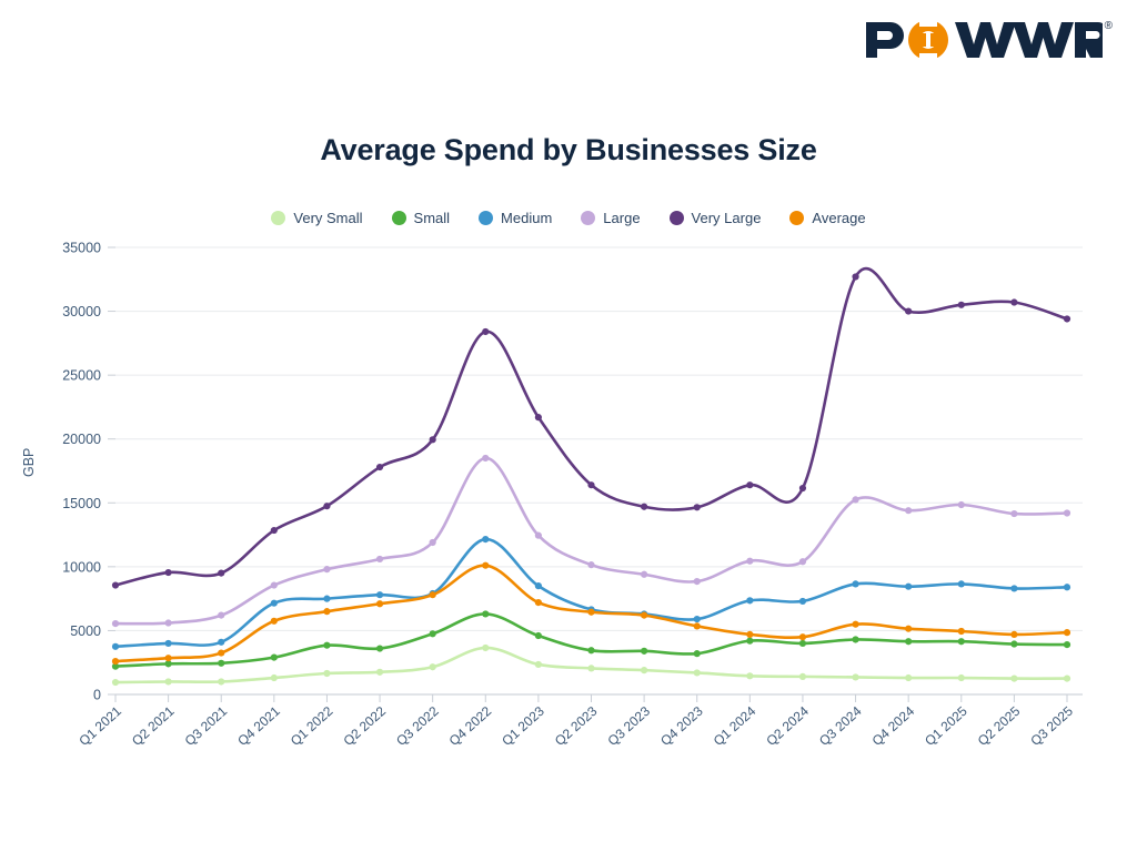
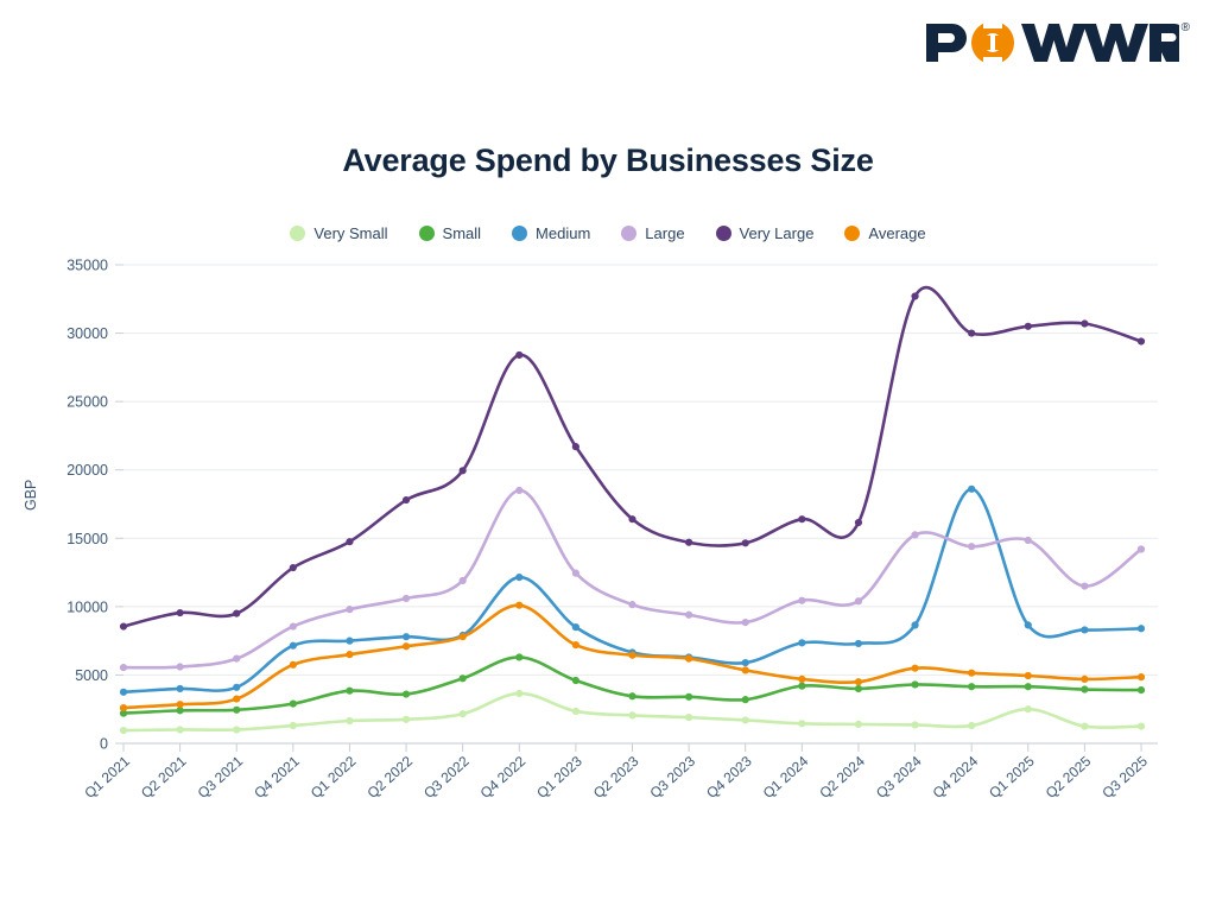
Medium/Q4 2024: 8400 -> 18600
Very Small/Q1 2025: 1300 -> 2500
Large/Q2 2025: 14200 -> 11500
